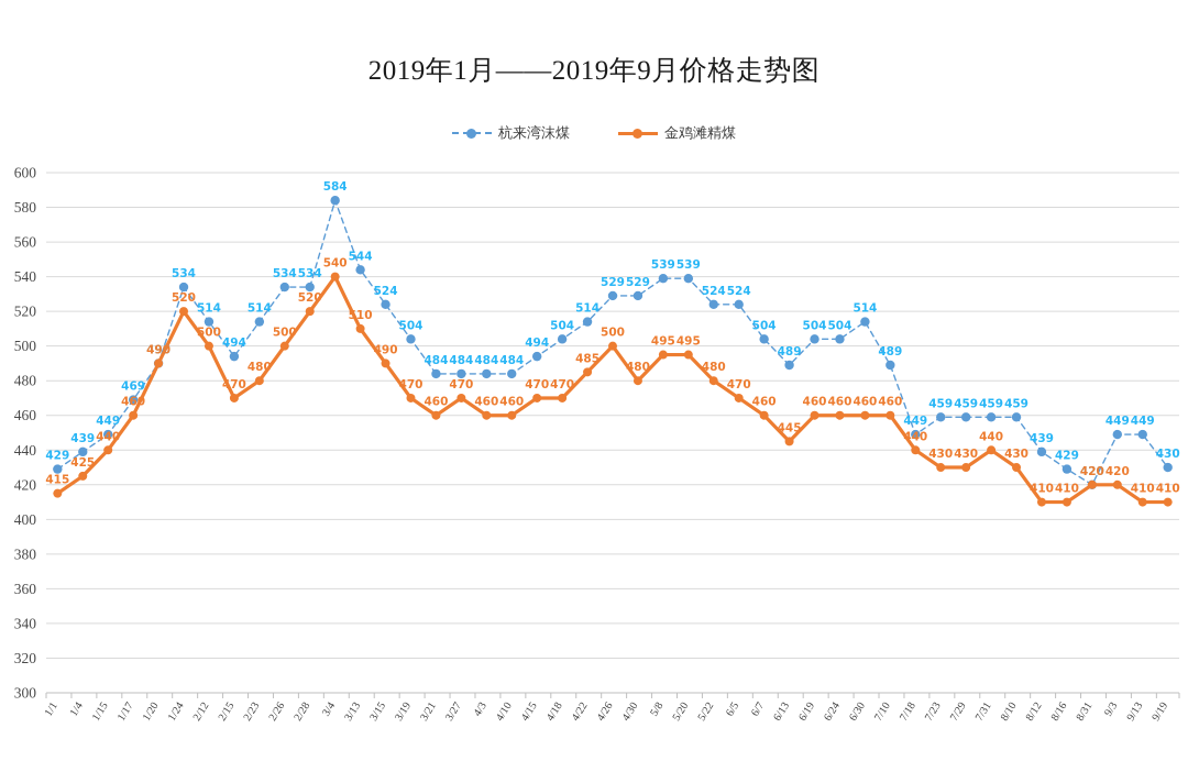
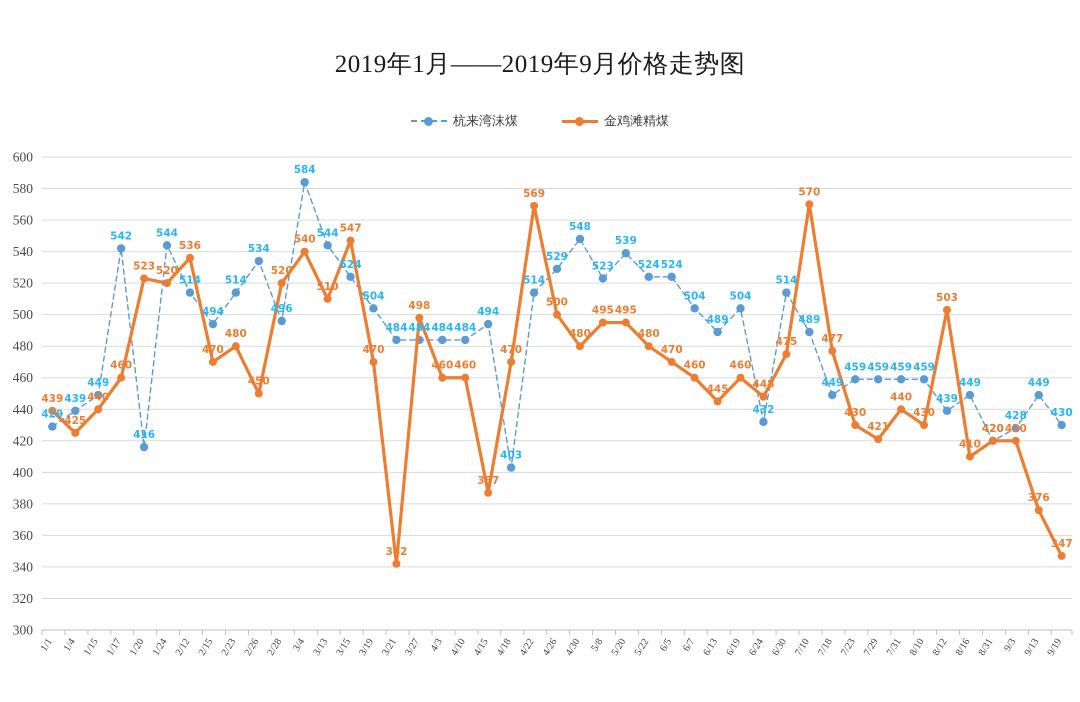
金鸡滩精煤/1/1: 415 -> 439
杭来湾沫煤/1/17: 469 -> 542
杭来湾沫煤/1/20: 490 -> 416
金鸡滩精煤/1/20: 490 -> 523
杭来湾沫煤/1/24: 534 -> 544
金鸡滩精煤/2/12: 500 -> 536
金鸡滩精煤/2/26: 500 -> 450
杭来湾沫煤/2/28: 534 -> 496
金鸡滩精煤/3/15: 490 -> 547
金鸡滩精煤/3/21: 460 -> 342
金鸡滩精煤/3/27: 470 -> 498
金鸡滩精煤/4/15: 470 -> 387
杭来湾沫煤/4/18: 504 -> 403
金鸡滩精煤/4/22: 485 -> 569
杭来湾沫煤/4/30: 529 -> 548
杭来湾沫煤/5/8: 539 -> 523
杭来湾沫煤/6/24: 504 -> 432
金鸡滩精煤/6/24: 460 -> 448
金鸡滩精煤/6/30: 460 -> 475
金鸡滩精煤/7/10: 460 -> 570
金鸡滩精煤/7/18: 440 -> 477
金鸡滩精煤/7/29: 430 -> 421
金鸡滩精煤/8/12: 410 -> 503
杭来湾沫煤/8/16: 429 -> 449
杭来湾沫煤/9/3: 449 -> 428
金鸡滩精煤/9/13: 410 -> 376
金鸡滩精煤/9/19: 410 -> 347
